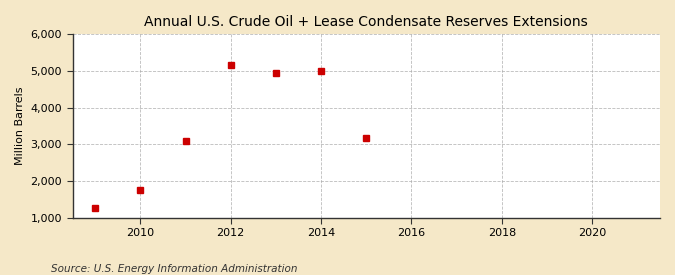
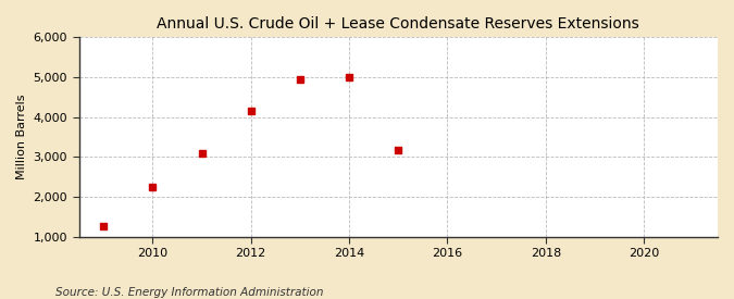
2010: 1,750 -> 2,250
2012: 5,150 -> 4,150
